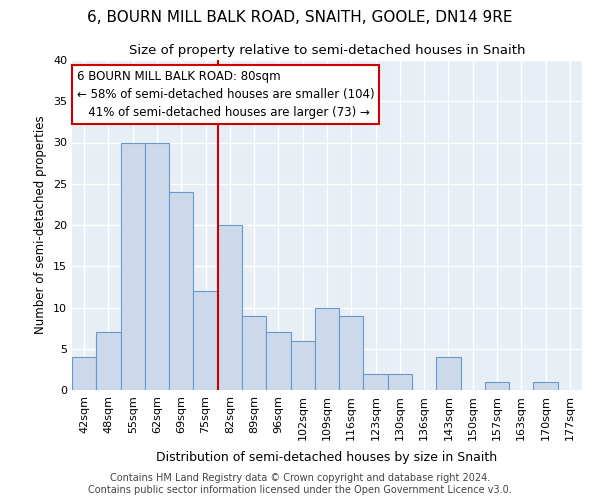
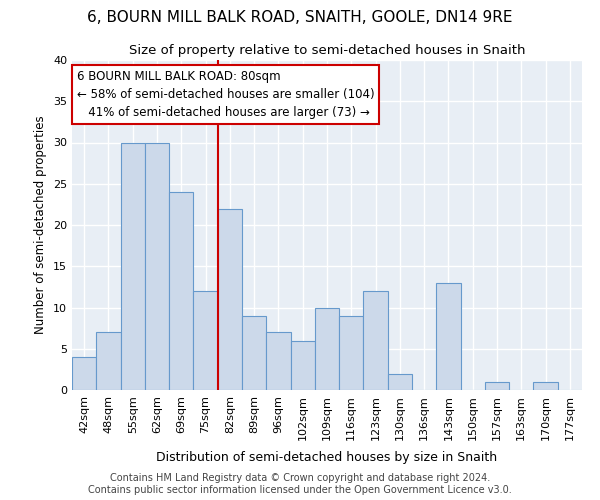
82sqm: 20 -> 22
123sqm: 2 -> 12
143sqm: 4 -> 13
